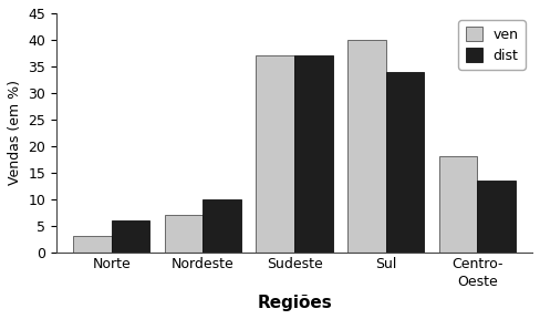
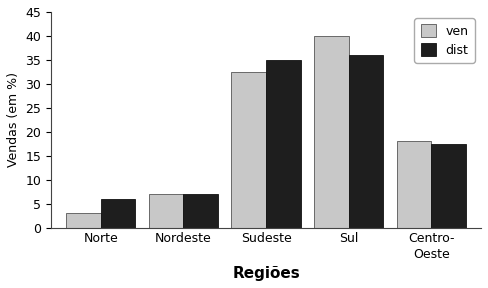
dist/Nordeste: 10.0 -> 7.0
ven/Sudeste: 37.0 -> 32.5
dist/Sudeste: 37.0 -> 35.0
dist/Sul: 34.0 -> 36.0
dist/Centro- Oeste: 13.5 -> 17.5
